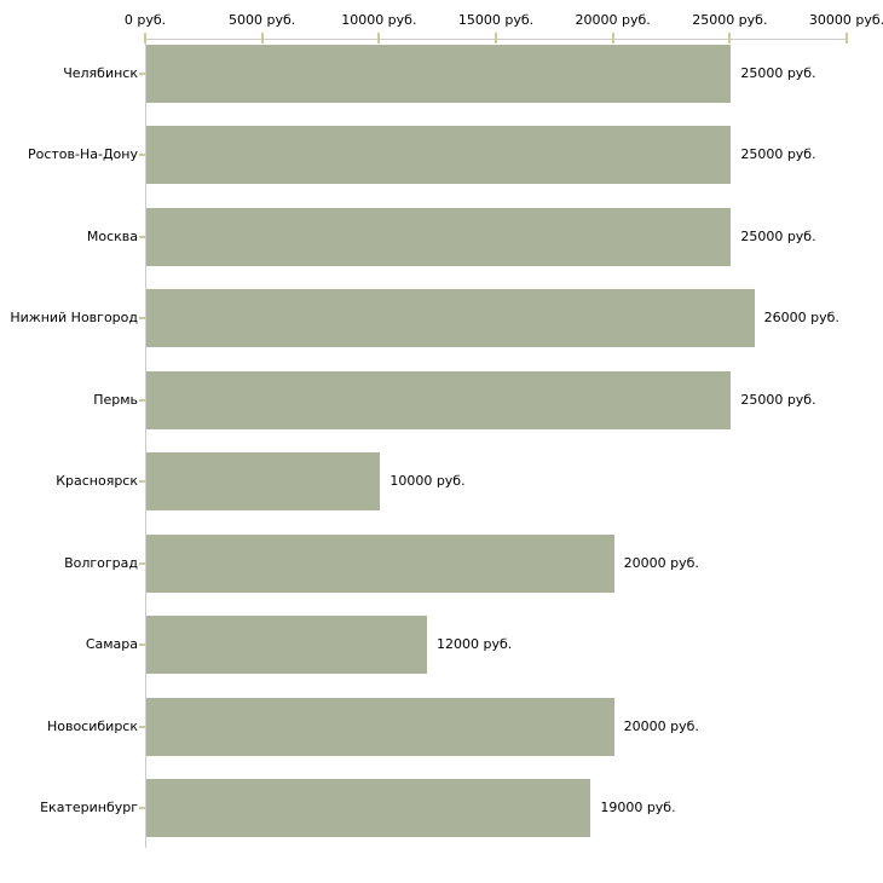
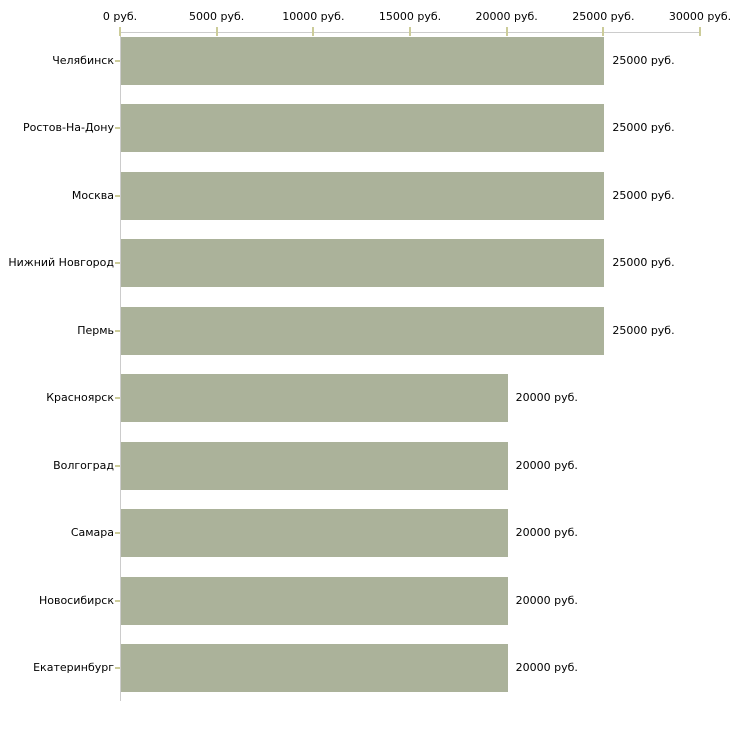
Нижний Новгород: 26000 -> 25000
Красноярск: 10000 -> 20000
Самара: 12000 -> 20000
Екатеринбург: 19000 -> 20000
